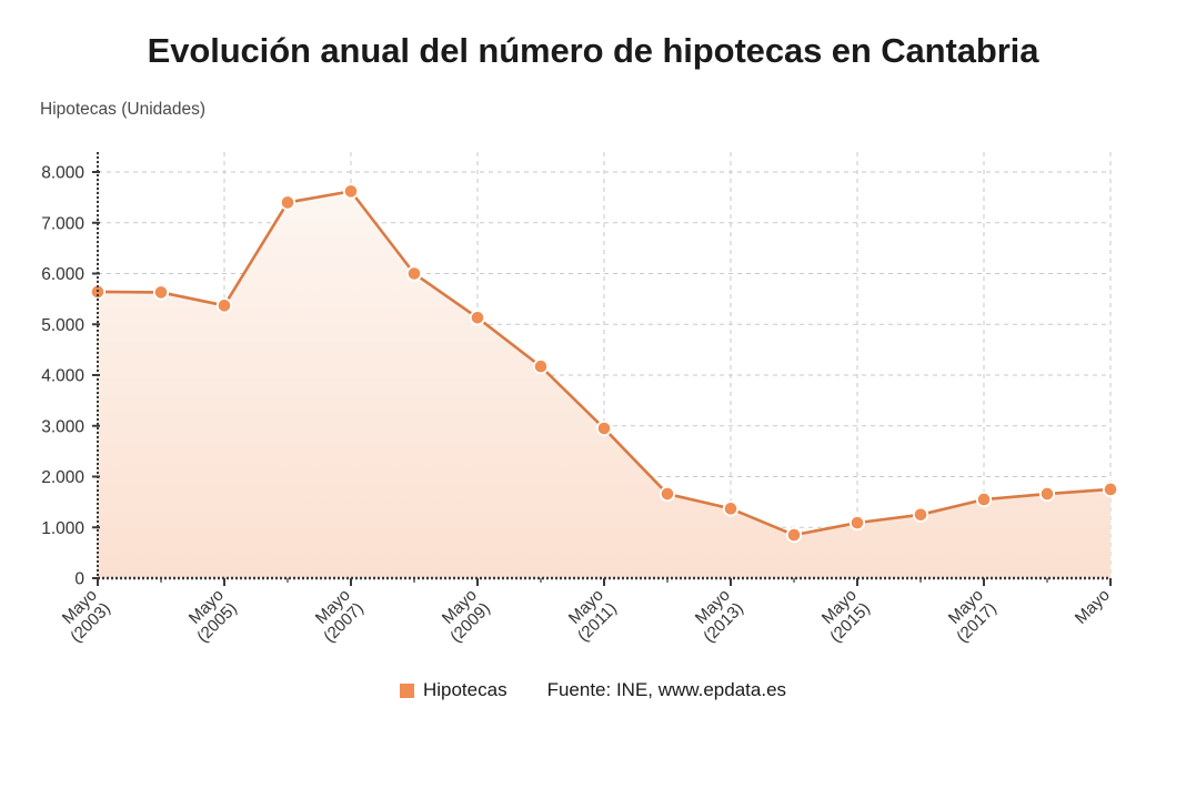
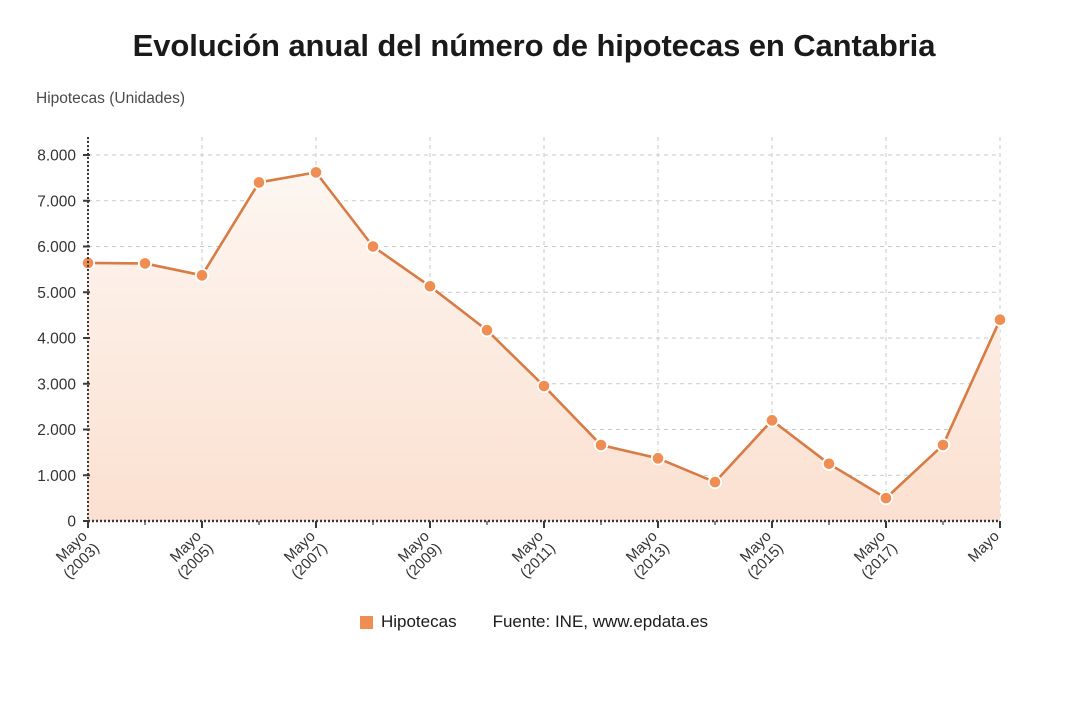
Mayo (2015): 1100 -> 2200
Mayo (2017): 1600 -> 500
Mayo: 1800 -> 4400
